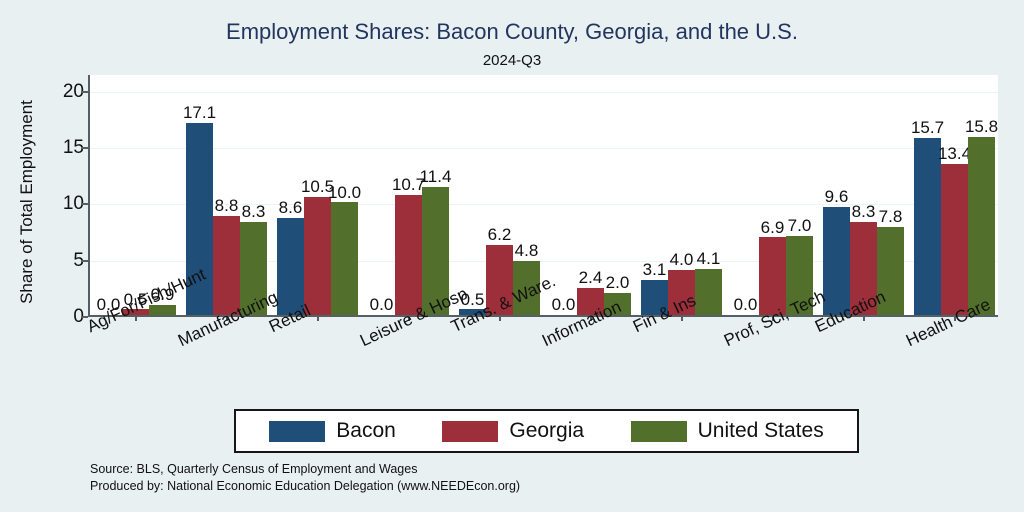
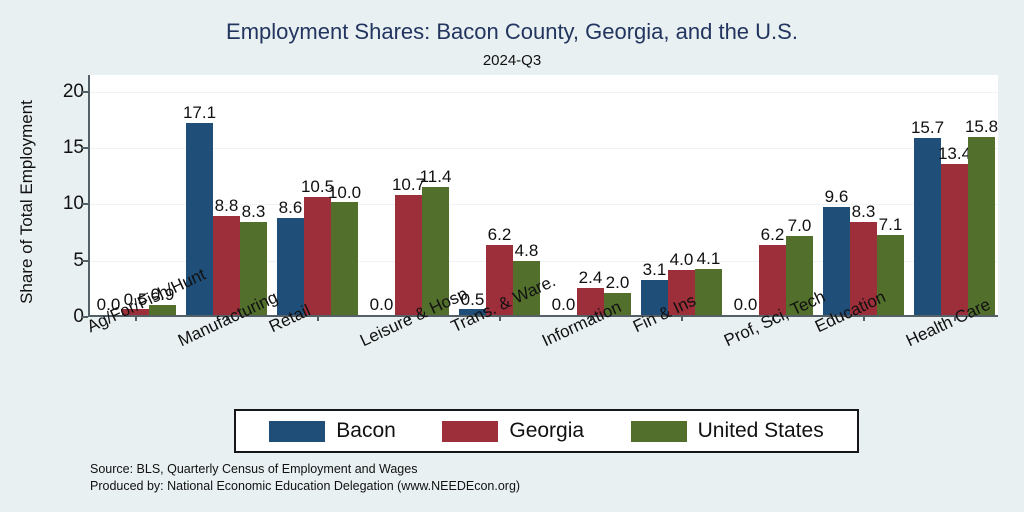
Georgia/Prof, Sci, Tech: 6.9 -> 6.2
United States/Education: 7.8 -> 7.1
